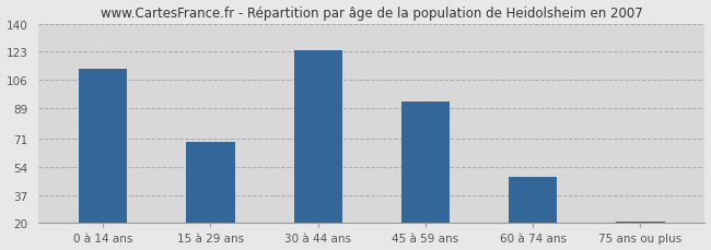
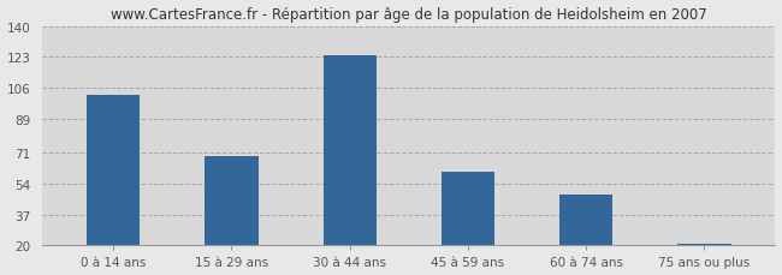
0 à 14 ans: 113 -> 102
45 à 59 ans: 93 -> 60
